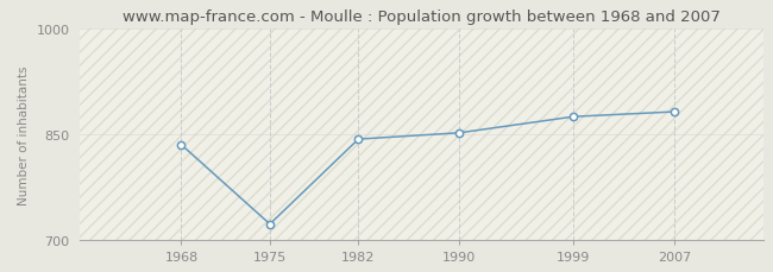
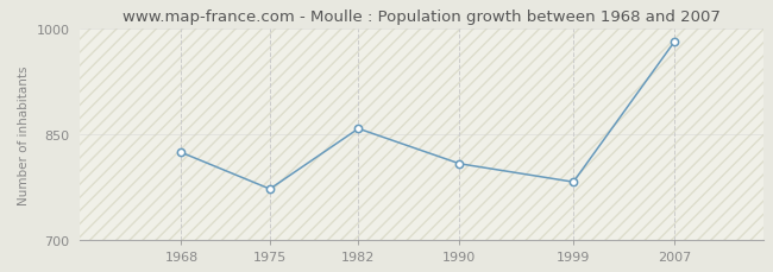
1968: 835 -> 824
1975: 722 -> 772
1982: 843 -> 858
1990: 852 -> 808
1999: 875 -> 782
2007: 882 -> 982
